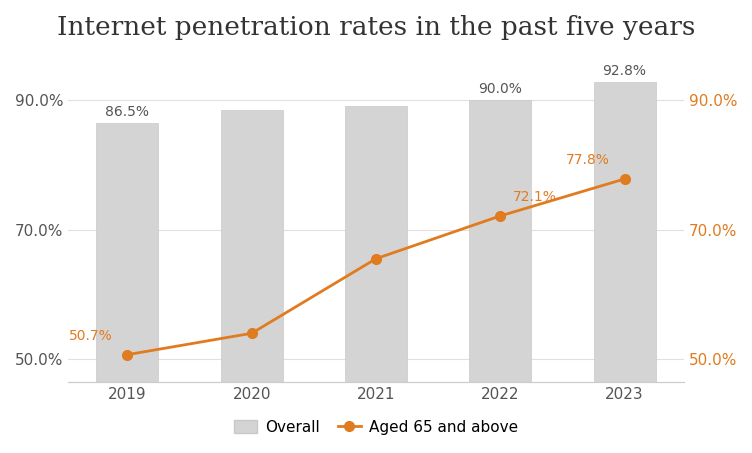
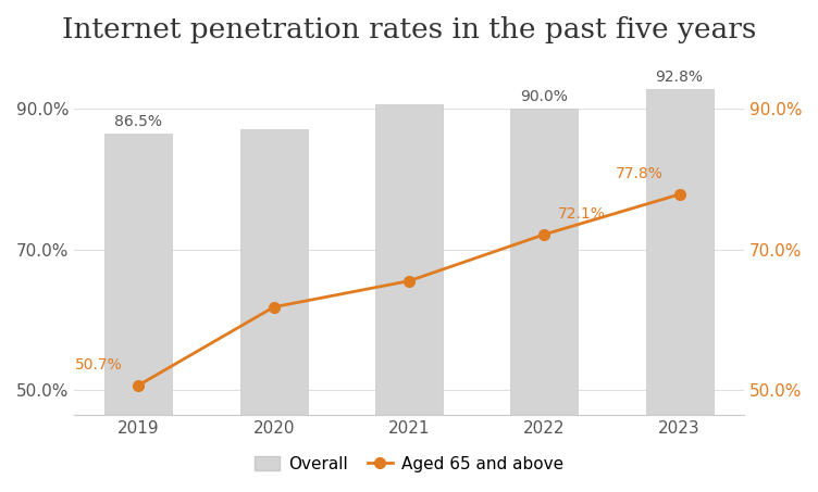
Overall/2020: 88.5% -> 87.0%
Aged 65 and above/2020: 54.0% -> 61.8%
Overall/2021: 89.0% -> 90.6%
